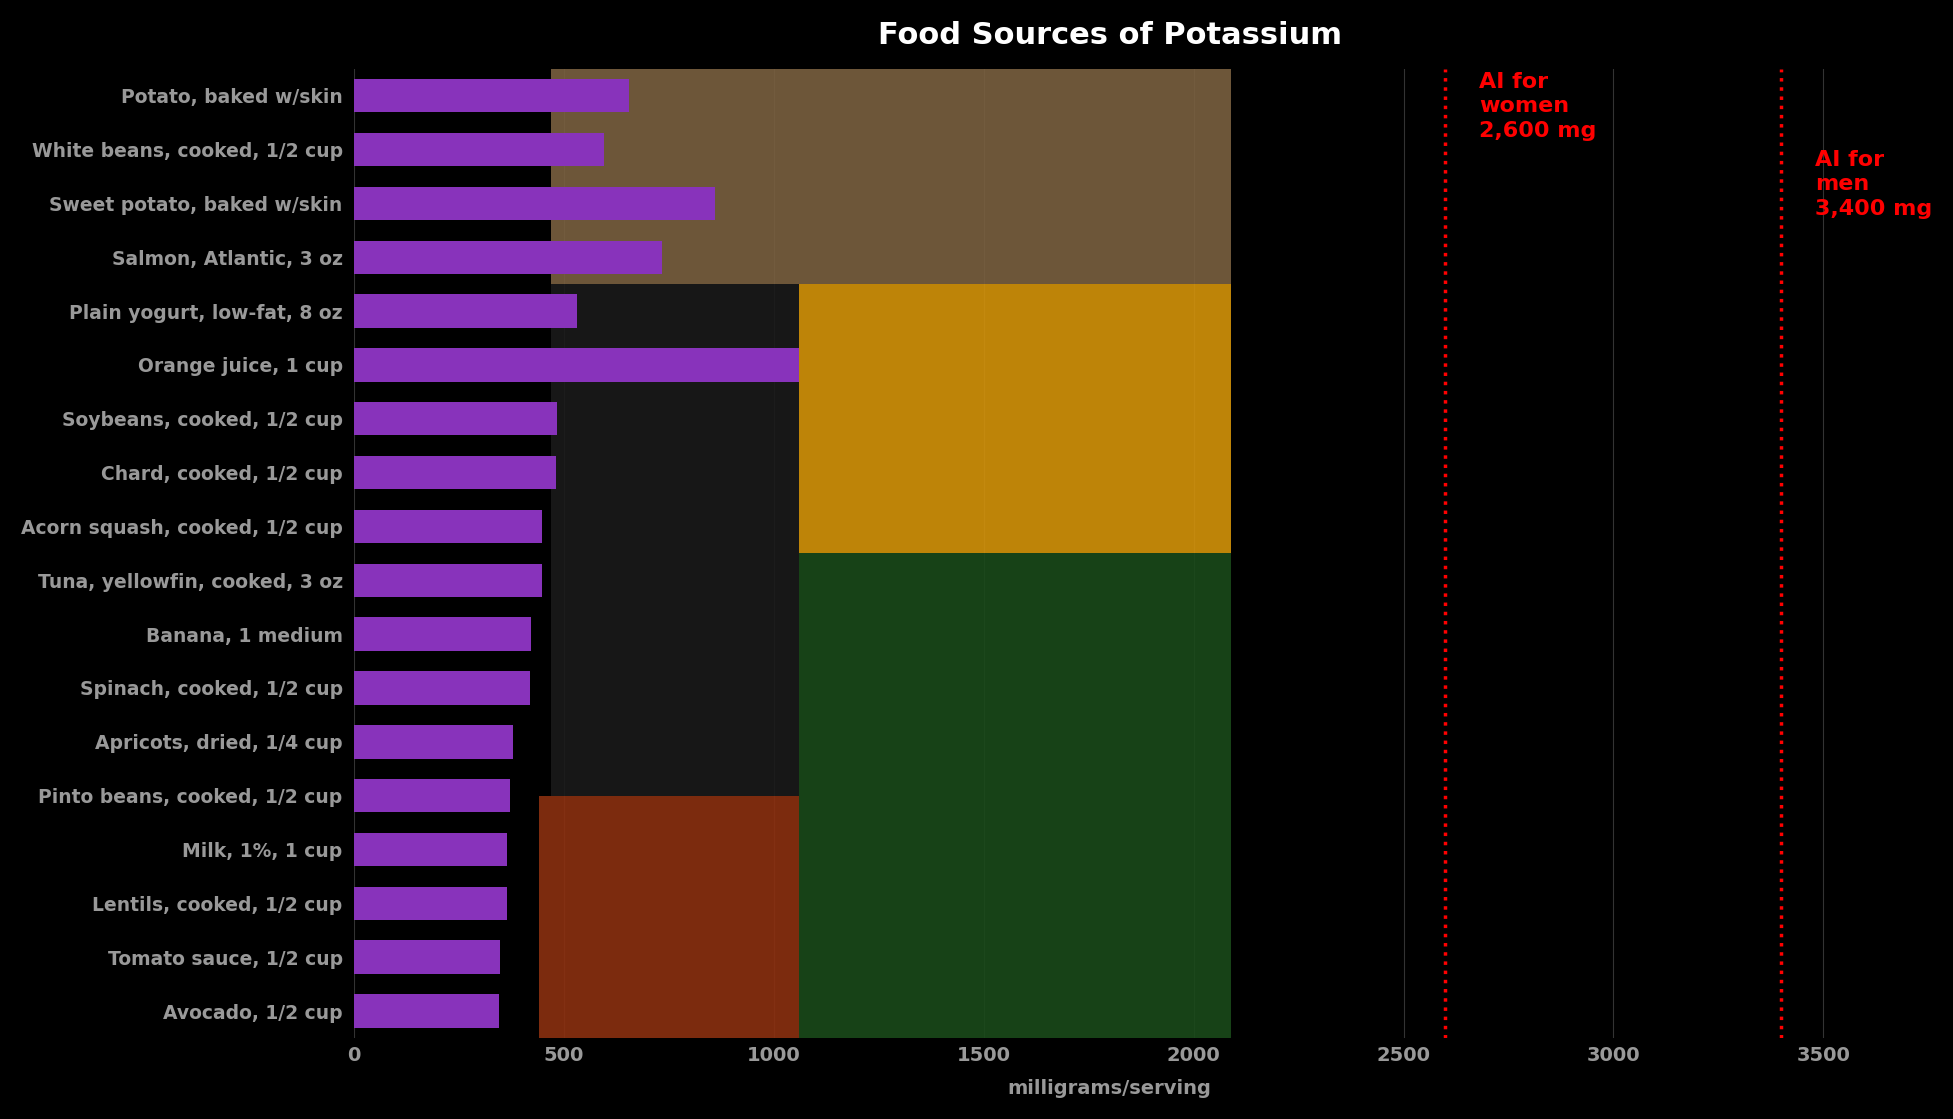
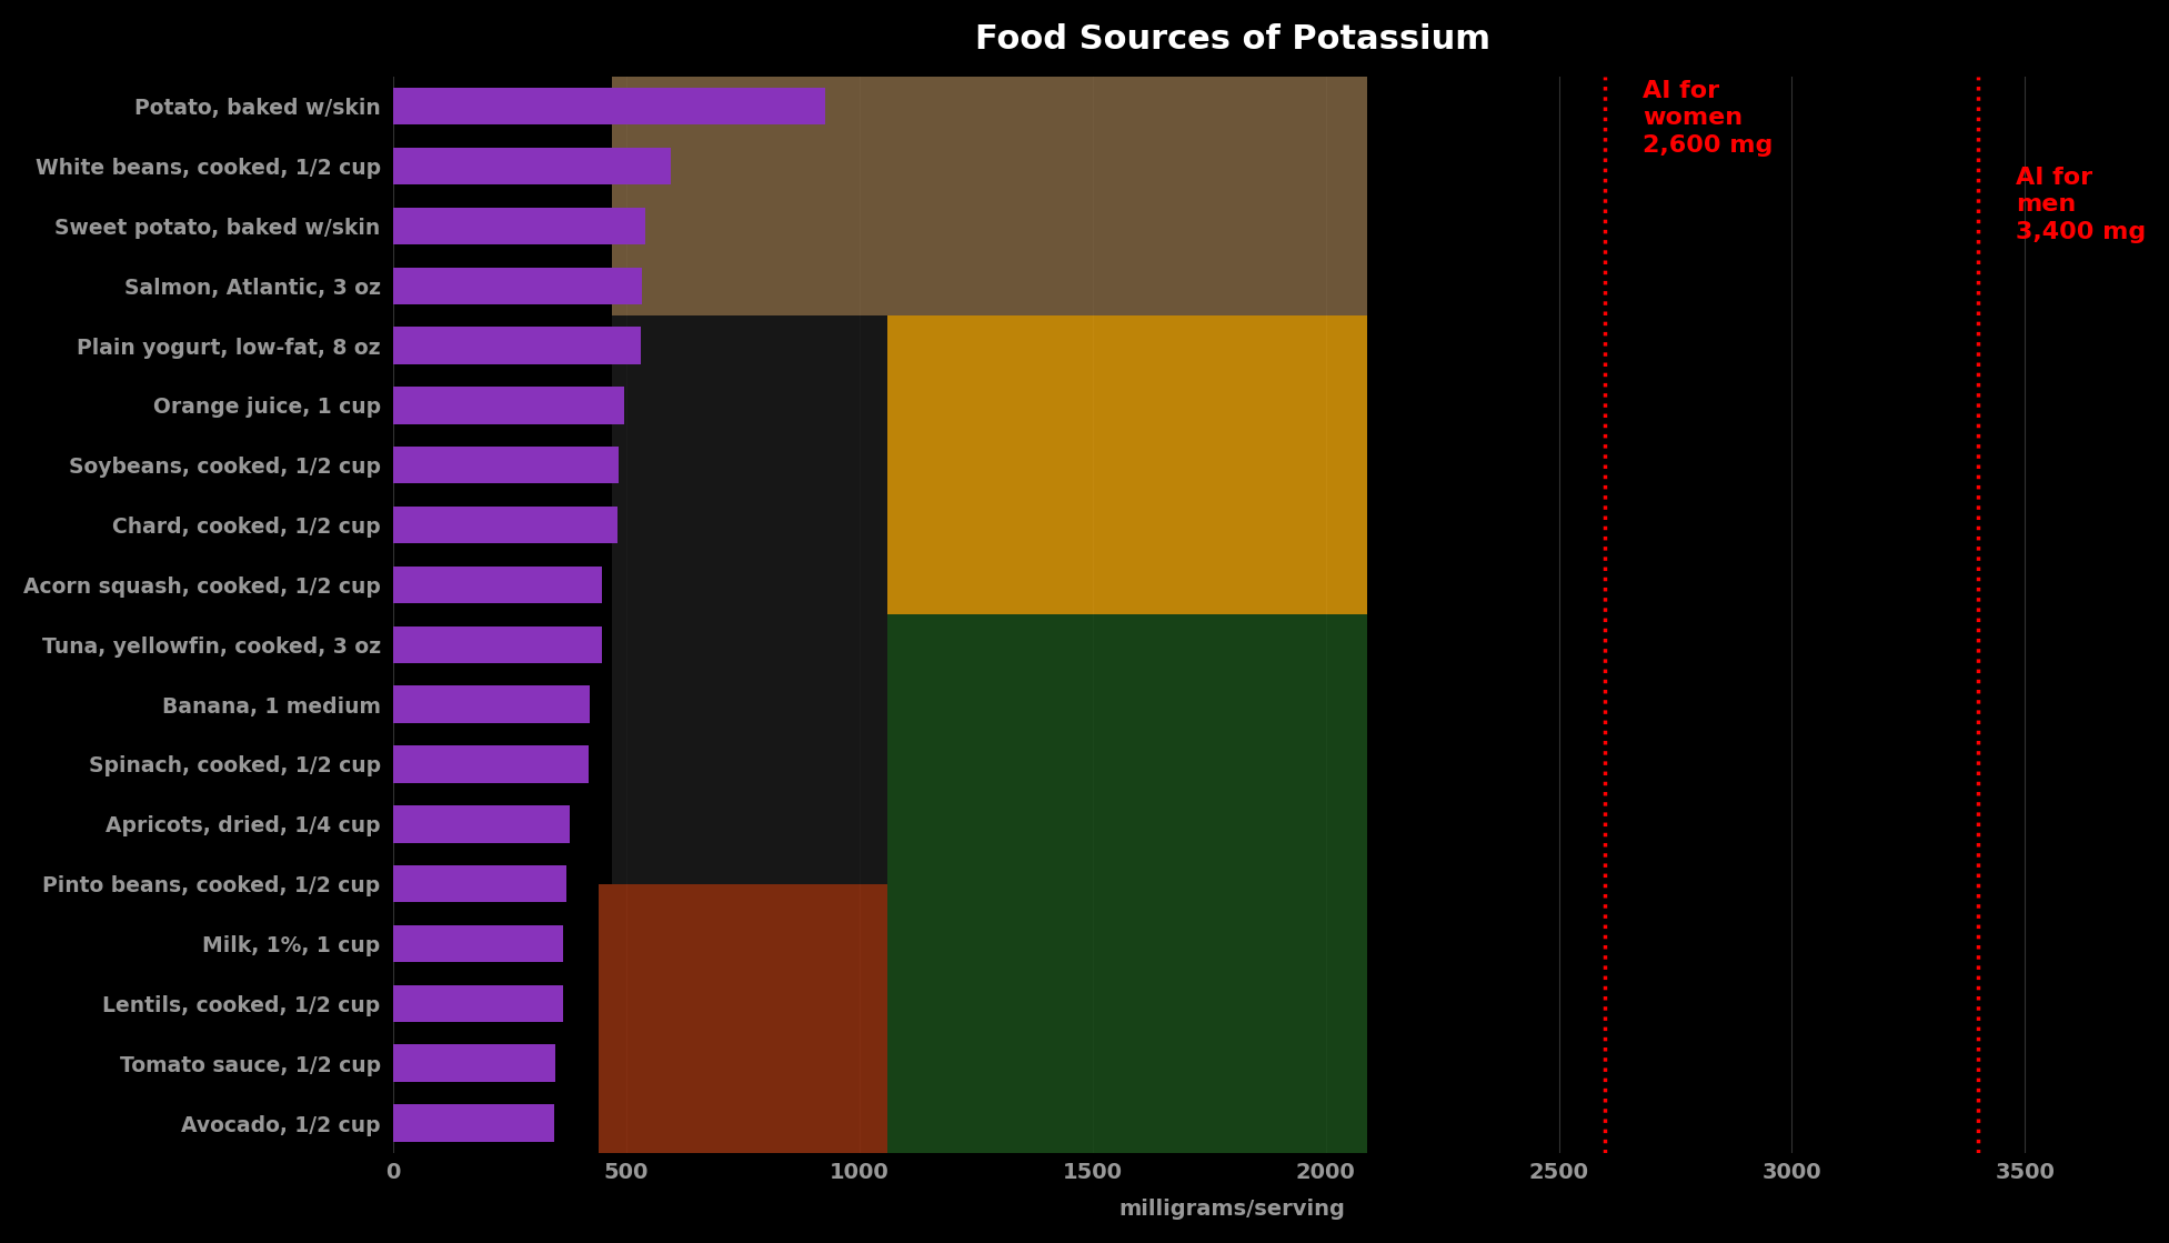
Potato, baked w/skin: 655 -> 926
Sweet potato, baked w/skin: 860 -> 542
Salmon, Atlantic, 3 oz: 735 -> 534
Orange juice, 1 cup: 1060 -> 496
